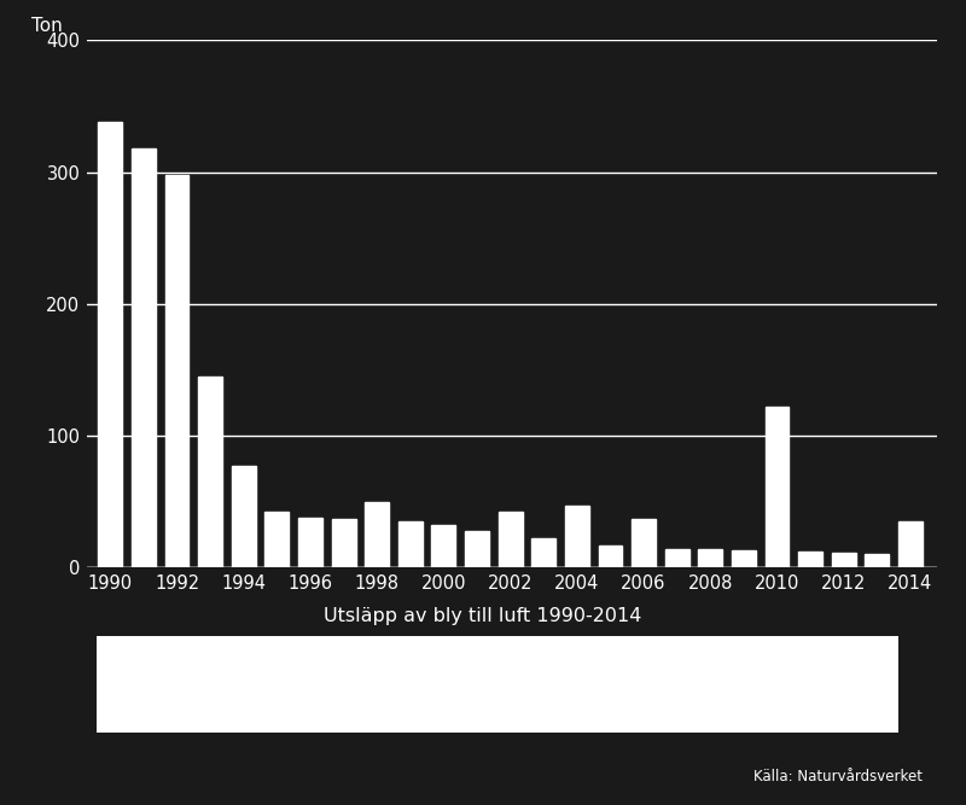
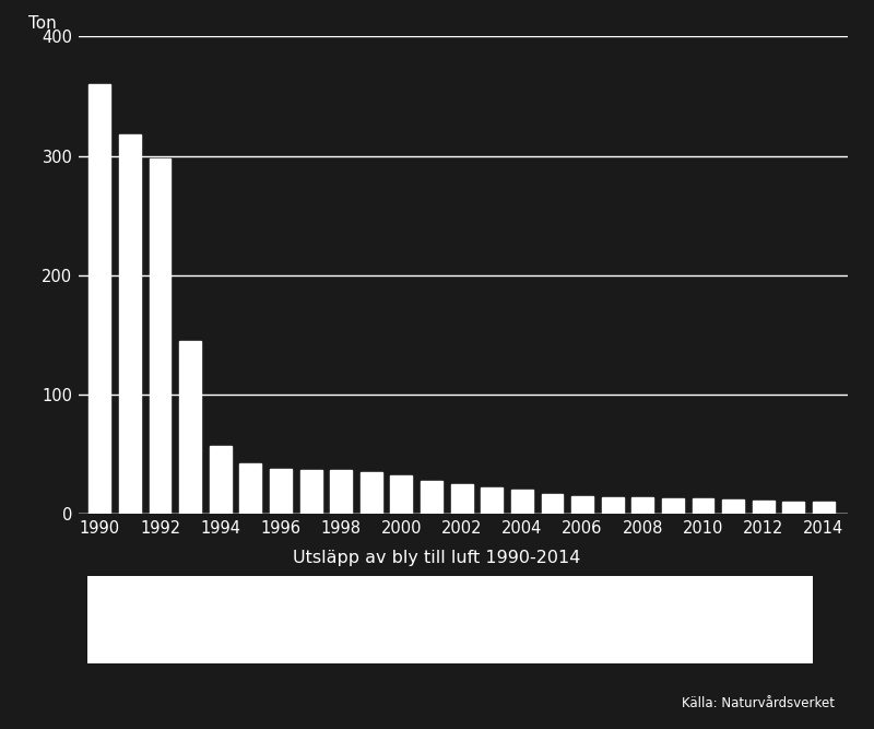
1990: 338 -> 360
1994: 77 -> 57
1998: 50 -> 37
2002: 42 -> 25
2004: 47 -> 20
2006: 37 -> 15
2010: 122 -> 13
2014: 35 -> 10
